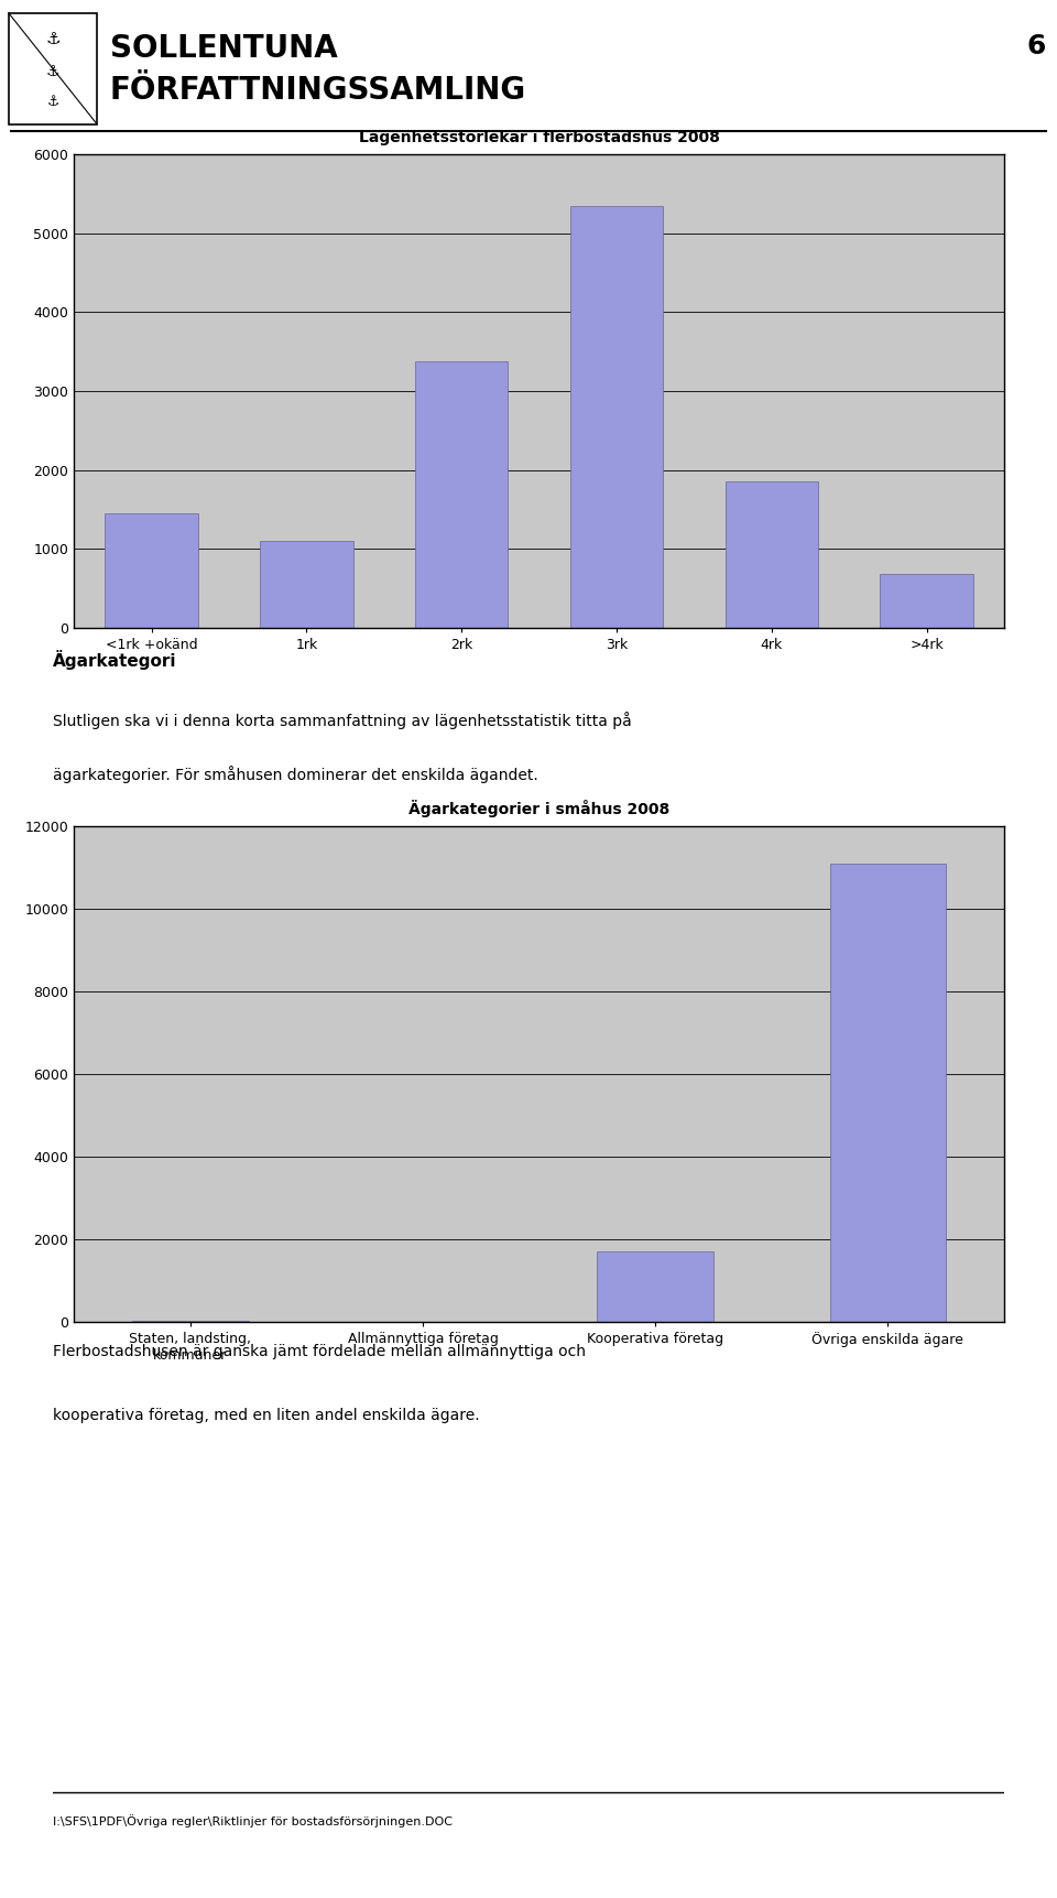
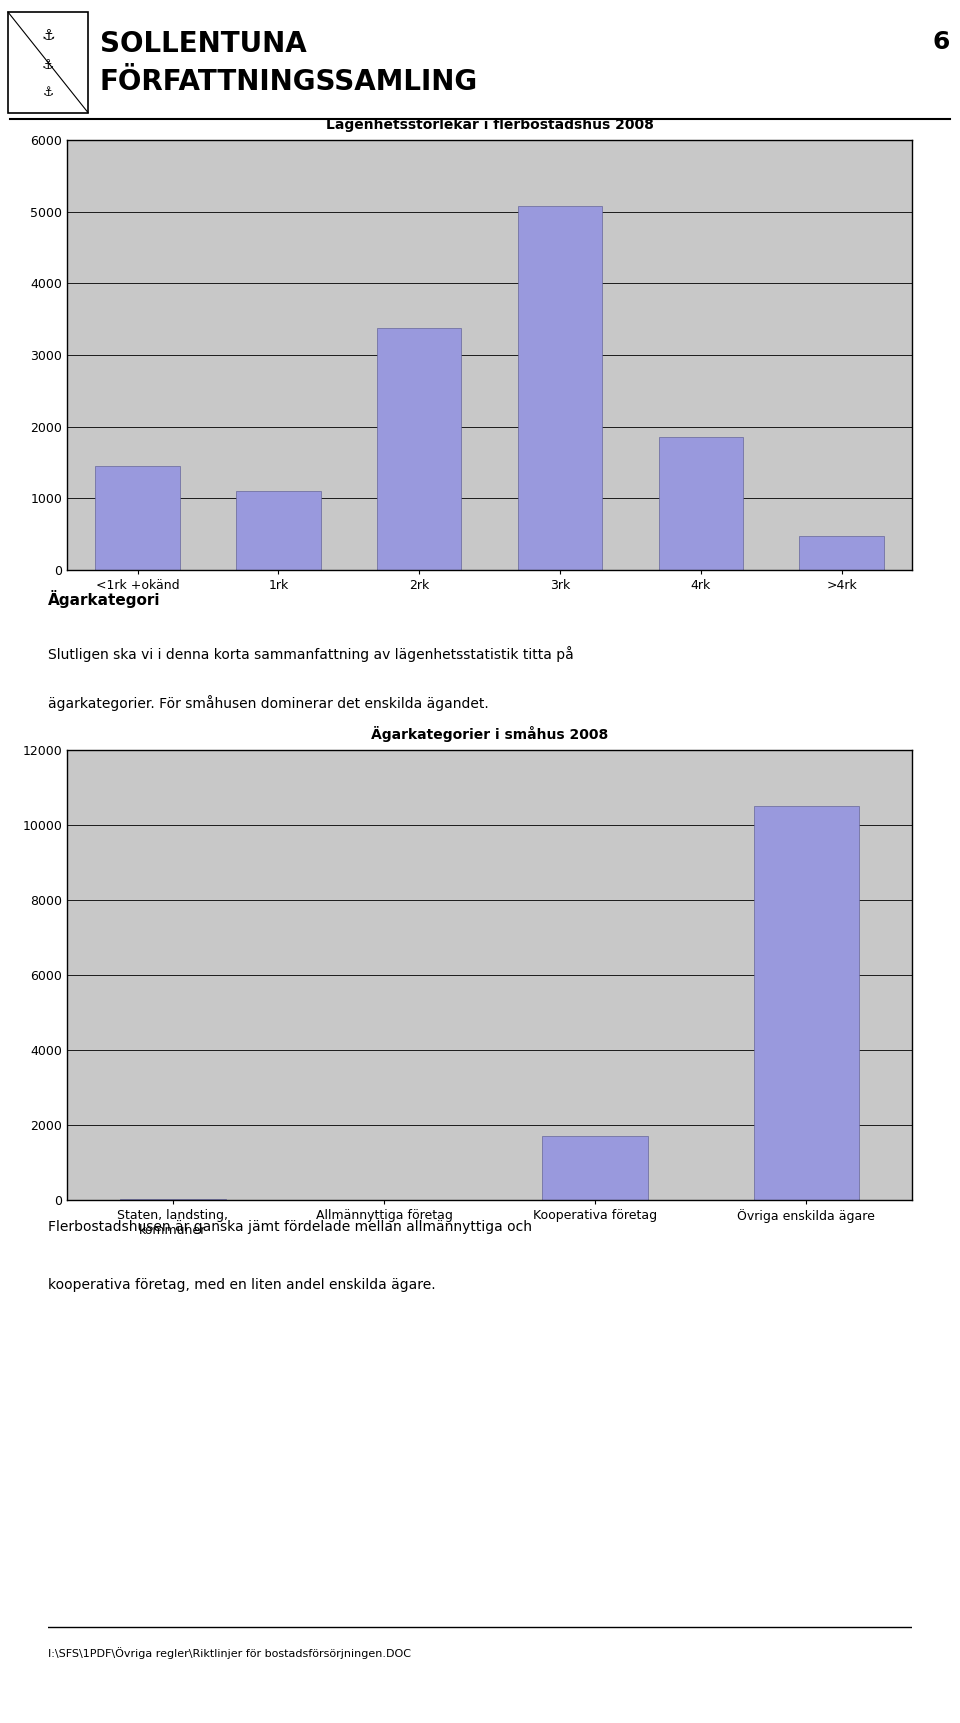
Lägenhetsstorlekar i flerbostadshus 2008/3rk: 5340 -> 5080
Lägenhetsstorlekar i flerbostadshus 2008/>4rk: 680 -> 480
Ägarkategorier i småhus 2008/Övriga enskilda ägare: 11100 -> 10500
